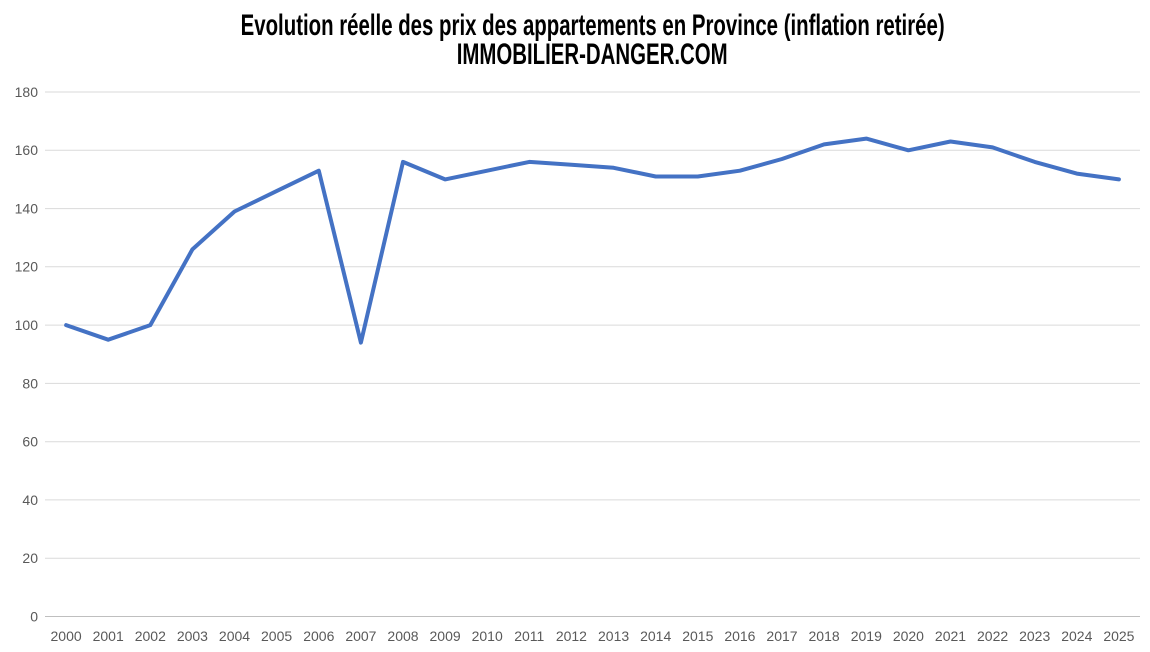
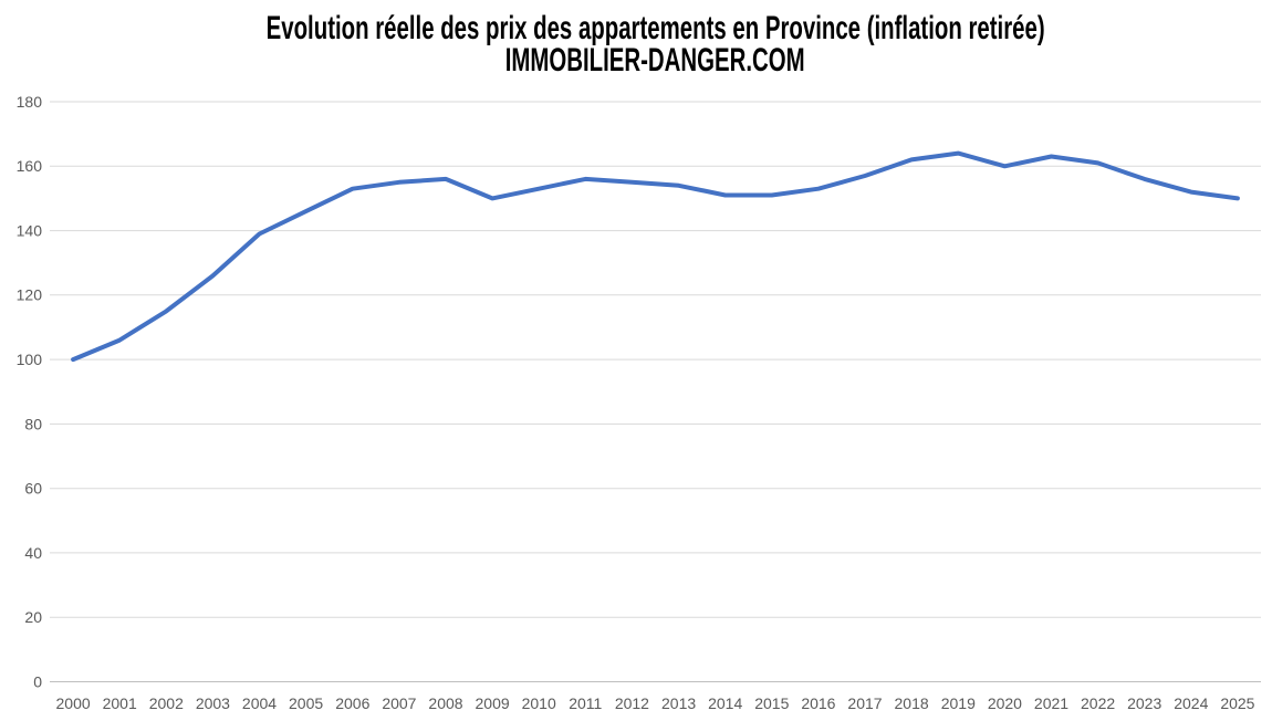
2001: 95 -> 106
2002: 100 -> 115
2007: 94 -> 155
